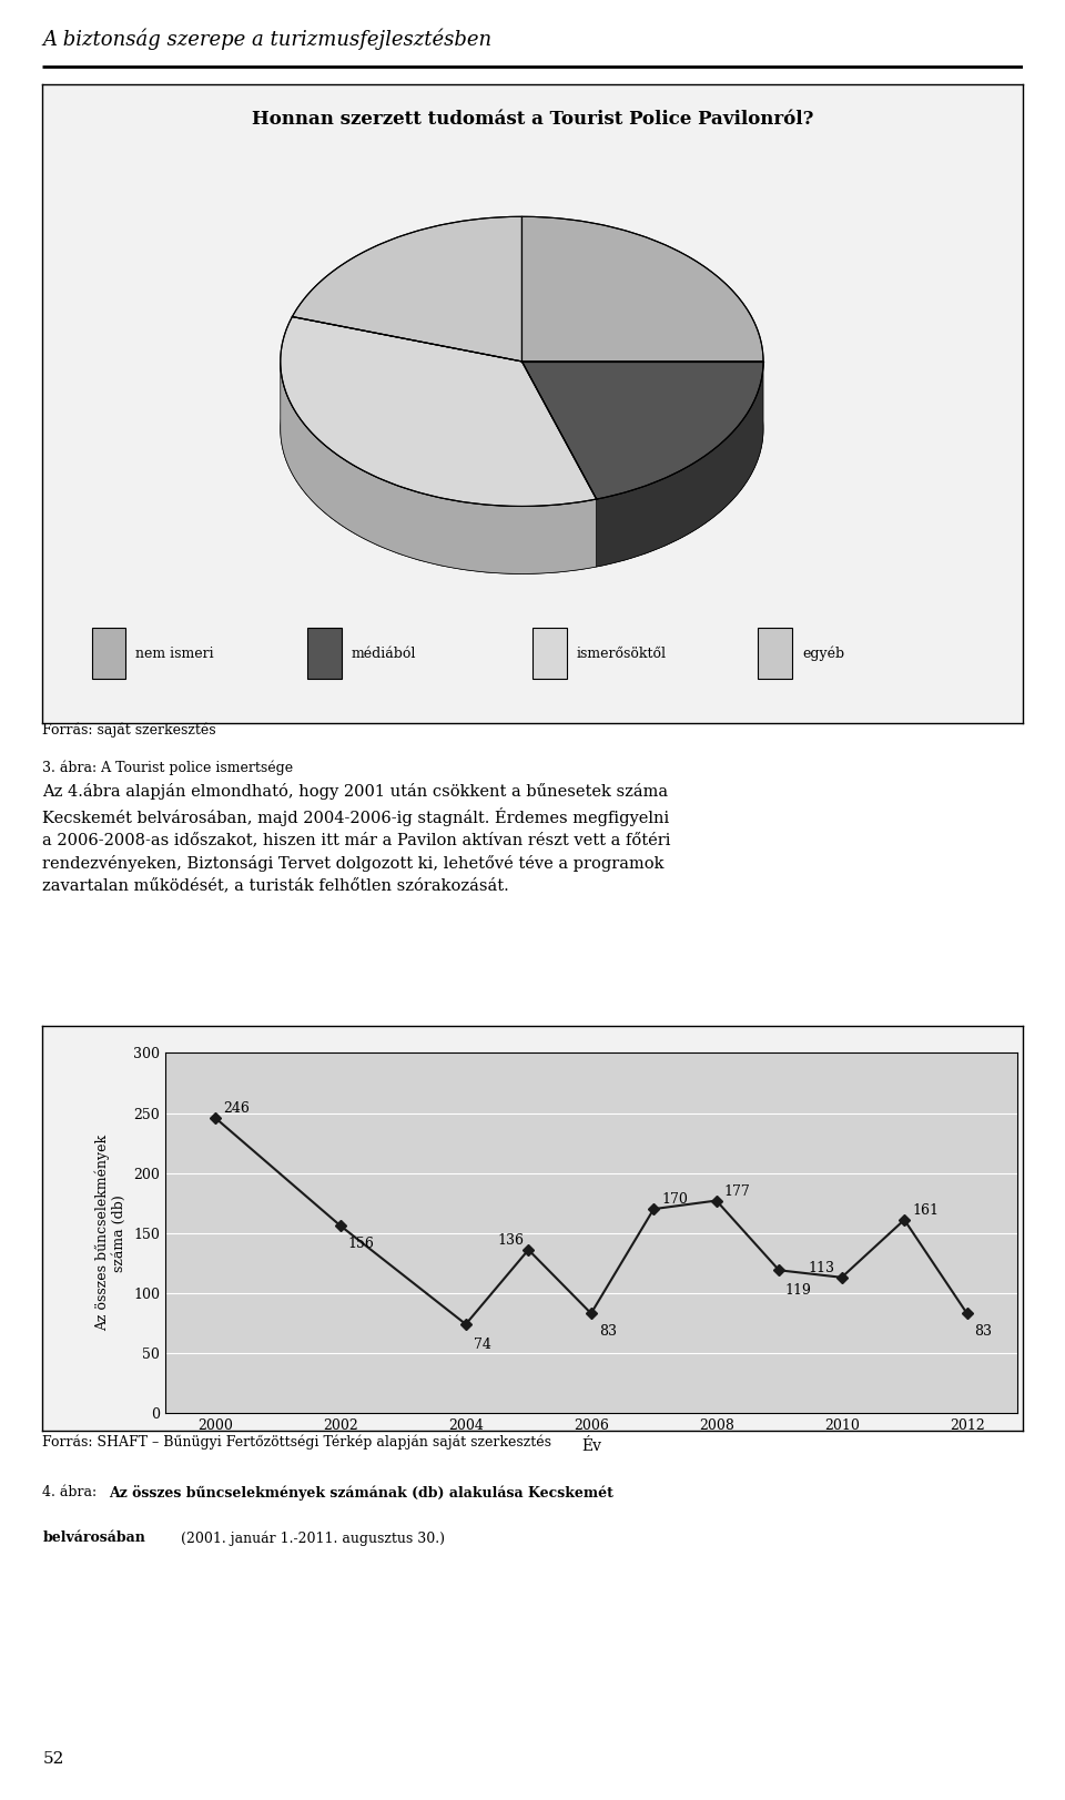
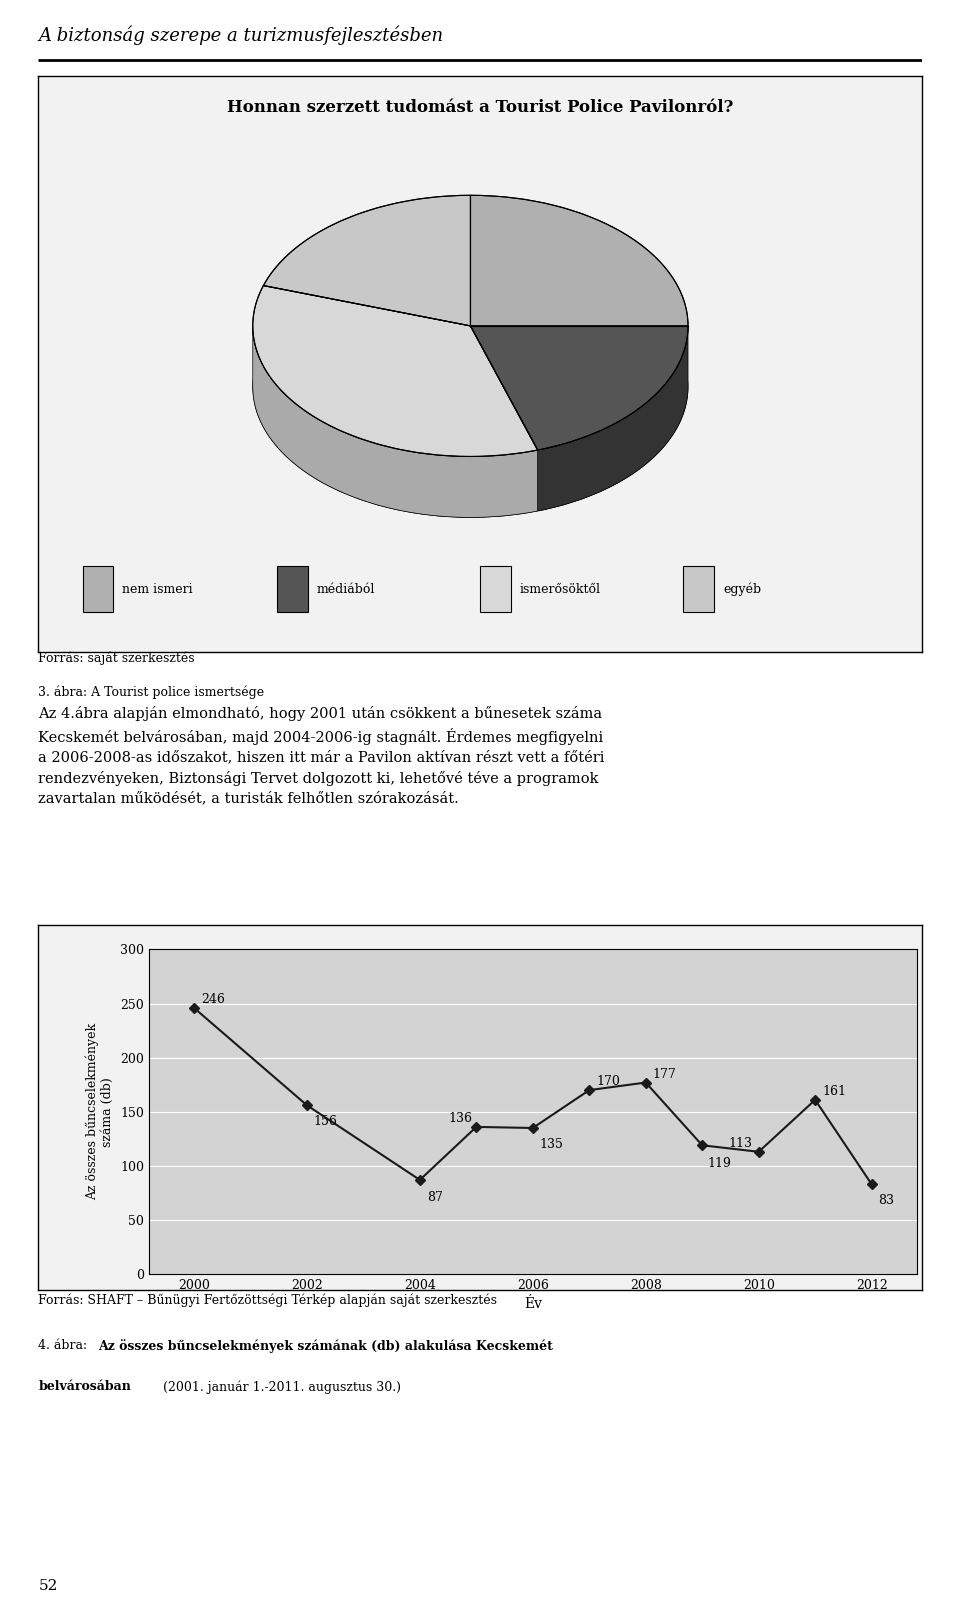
2004: 74 -> 87
2006: 83 -> 135
